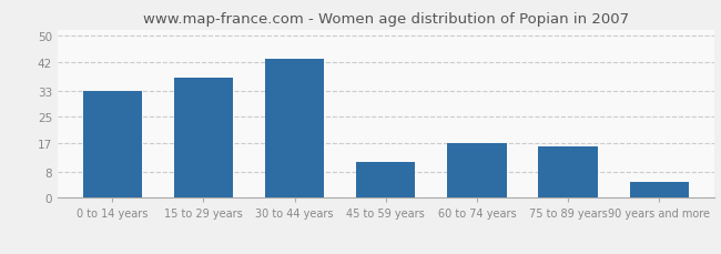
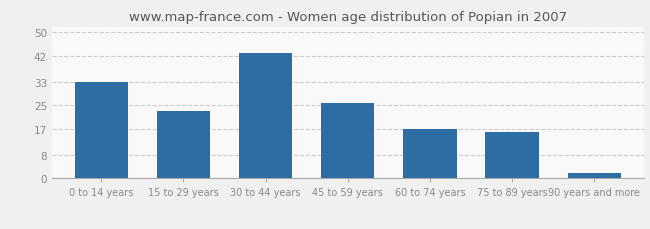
15 to 29 years: 37 -> 23
45 to 59 years: 11 -> 26
90 years and more: 5 -> 2
